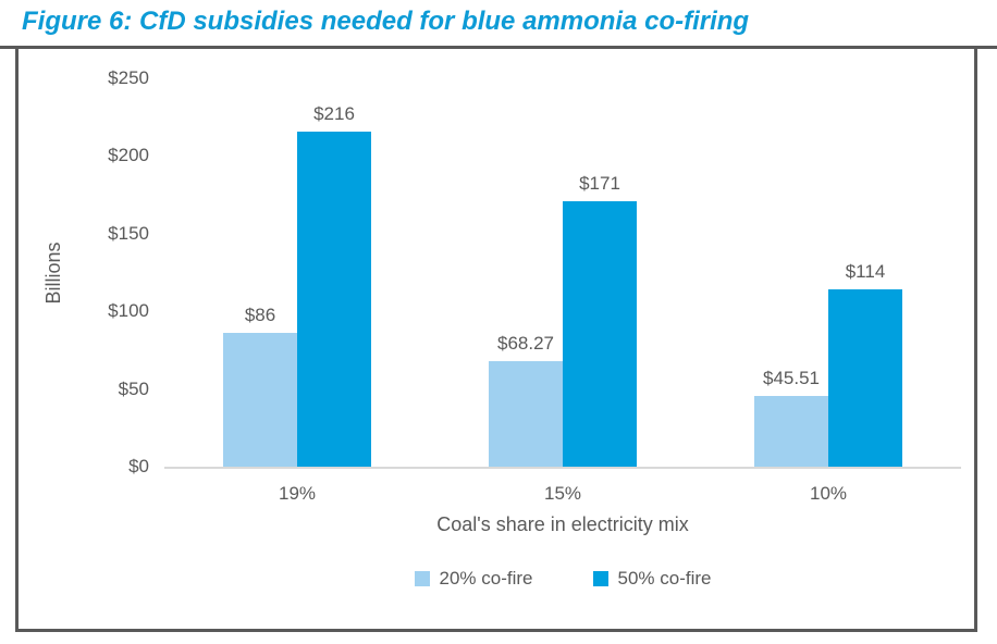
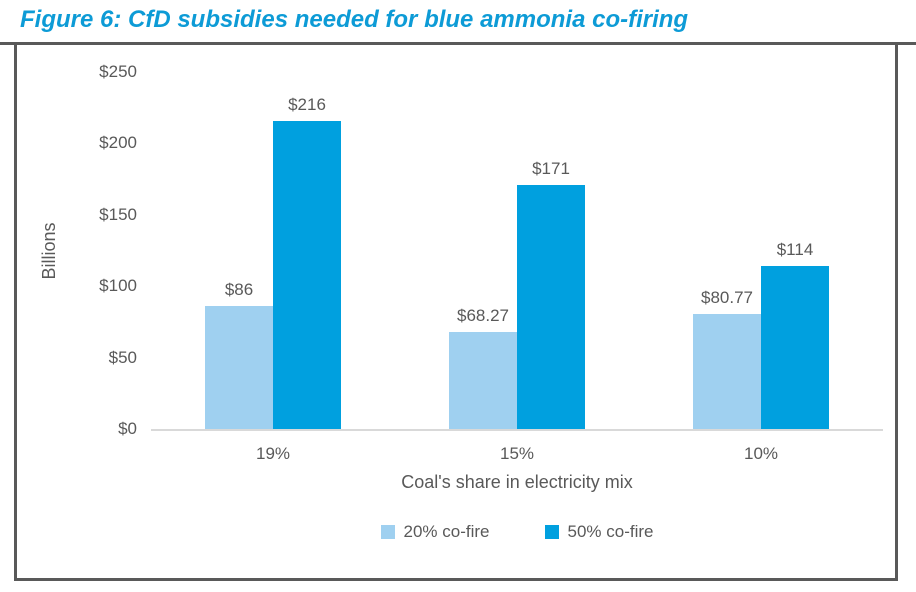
20% co-fire/10%: $45.51 -> $80.77
